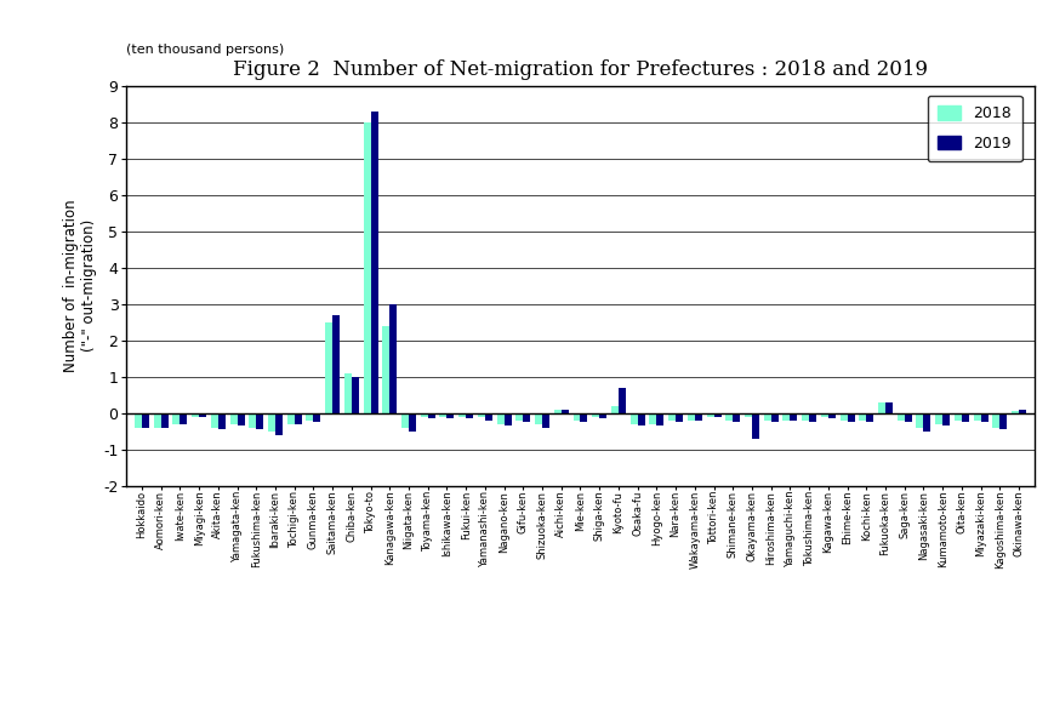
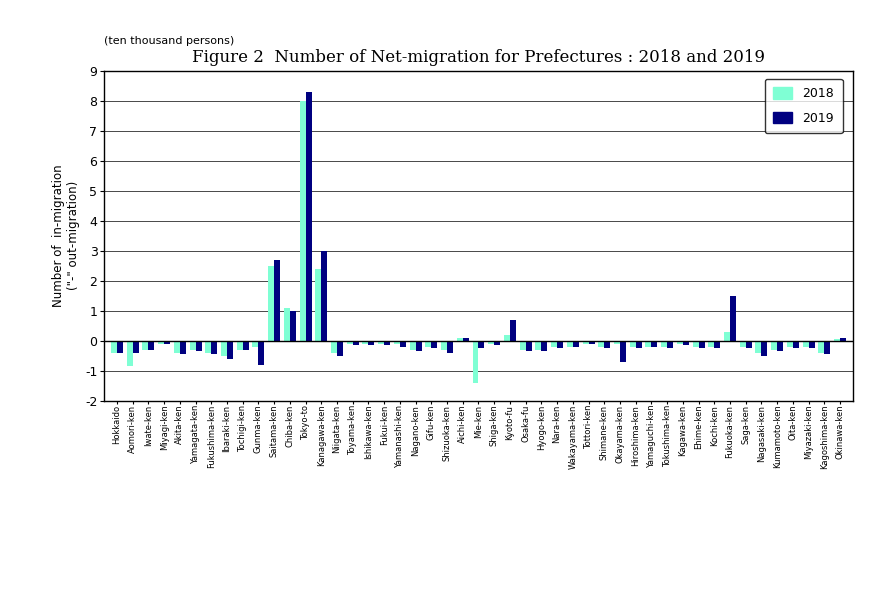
2018/Aomori-ken: -0.40 -> -0.85
2019/Gunma-ken: -0.25 -> -0.80
2018/Mie-ken: -0.20 -> -1.40
2019/Fukuoka-ken: 0.30 -> 1.50
